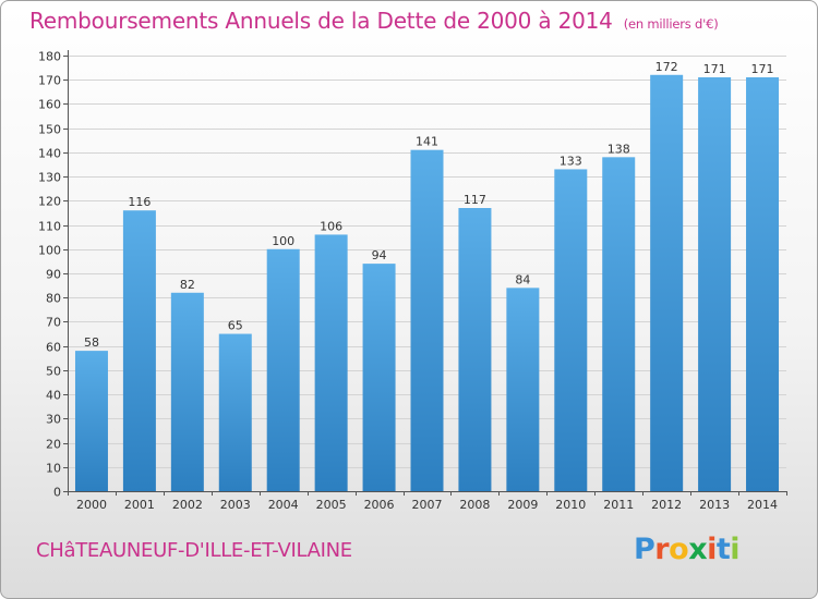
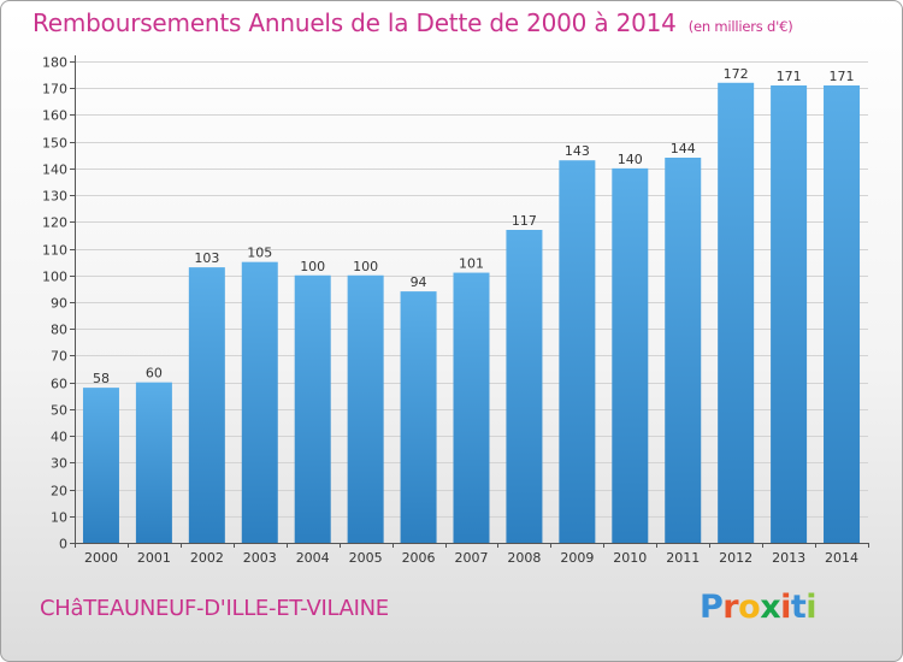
2001: 116 -> 60
2002: 82 -> 103
2003: 65 -> 105
2005: 106 -> 100
2007: 141 -> 101
2009: 84 -> 143
2010: 133 -> 140
2011: 138 -> 144
